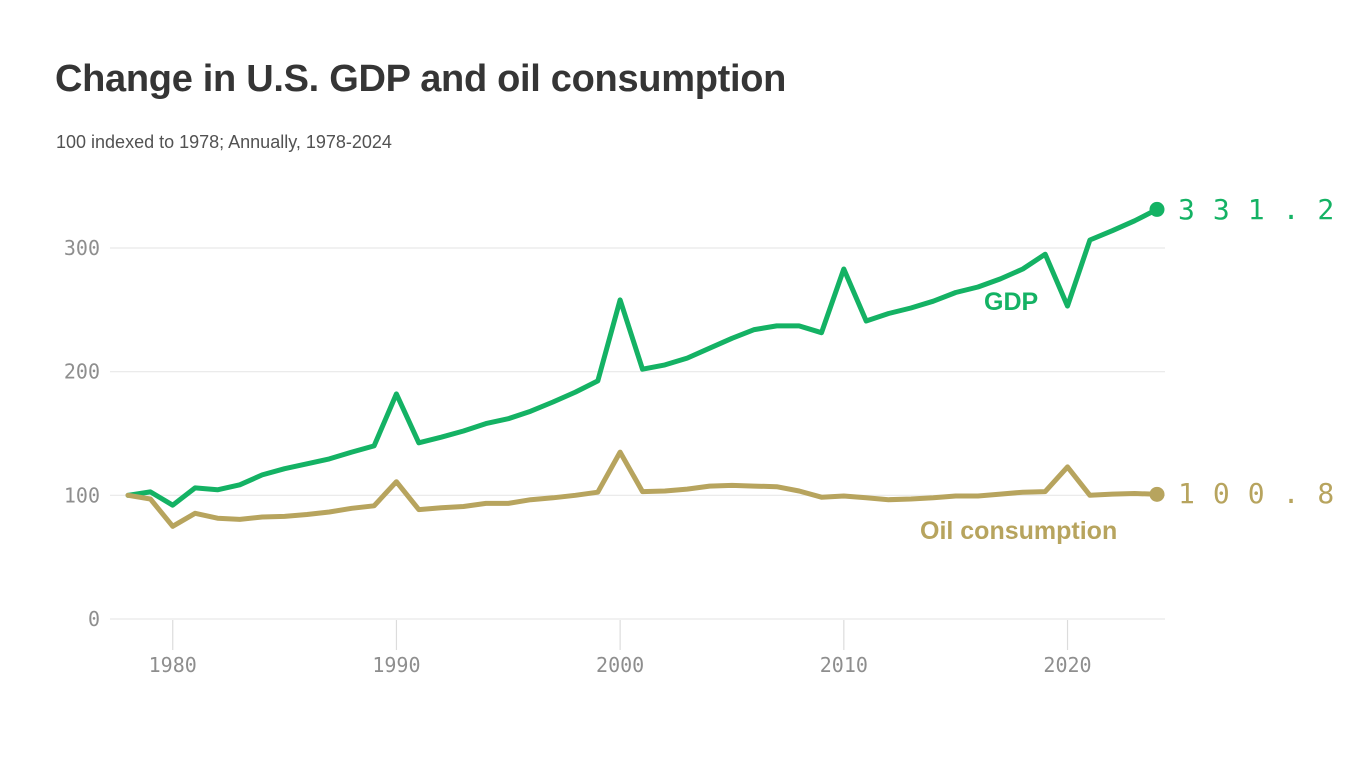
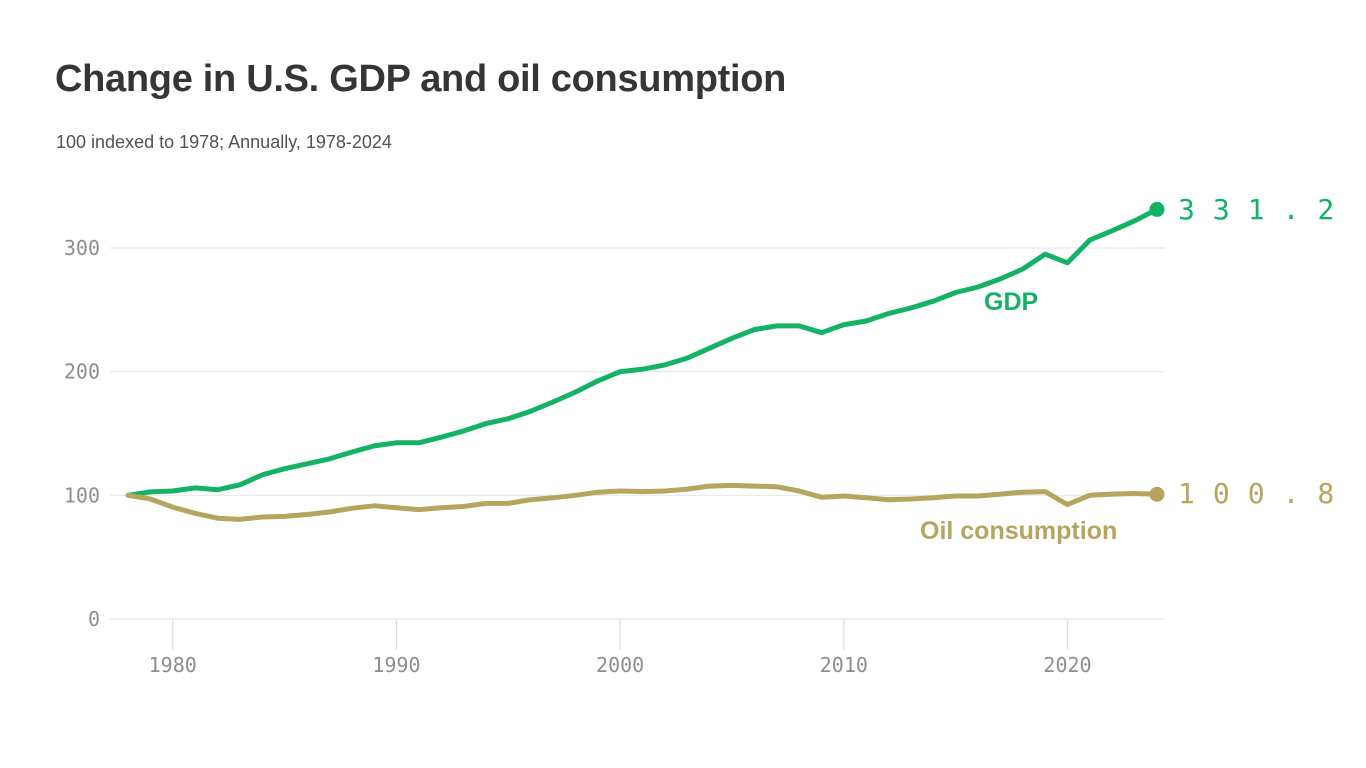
GDP/1980: 92 -> 104
Oil consumption/1980: 75 -> 90
GDP/1990: 182 -> 142
Oil consumption/1990: 111 -> 90
GDP/2000: 258 -> 200
Oil consumption/2000: 135 -> 104
GDP/2010: 283 -> 238
GDP/2020: 253 -> 288
Oil consumption/2020: 123 -> 92
